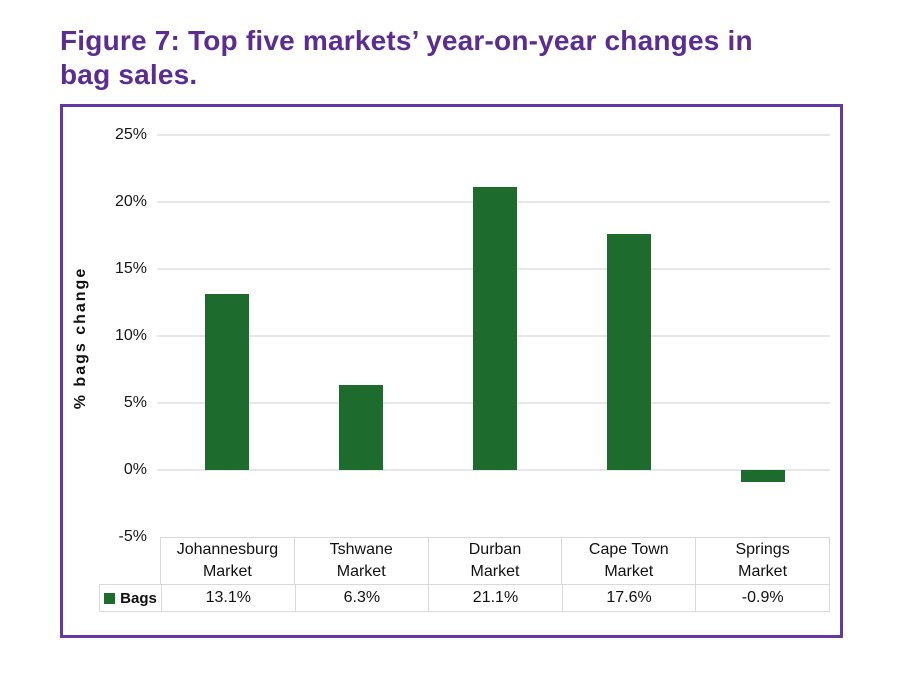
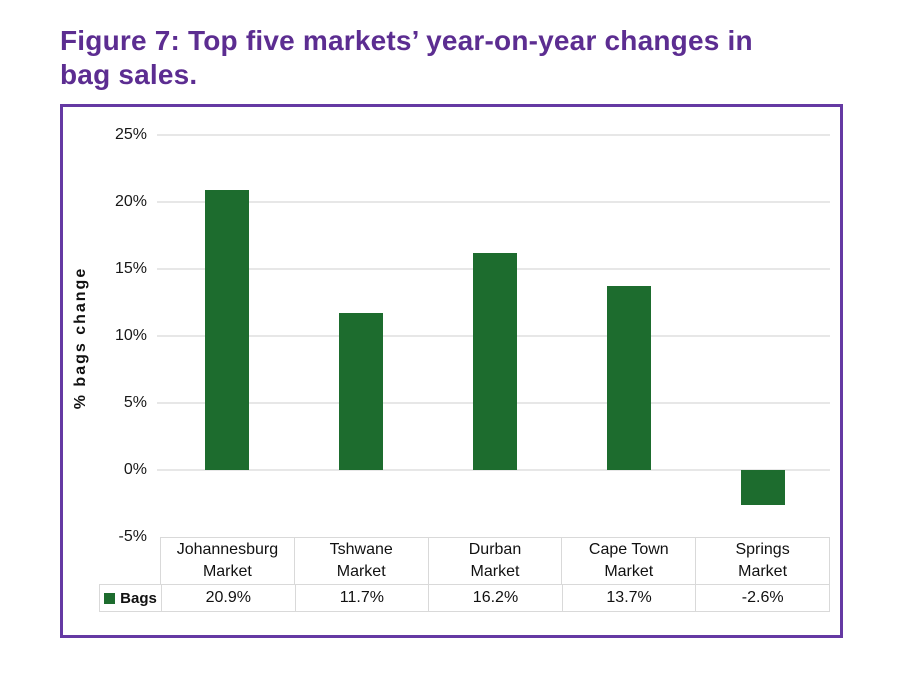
Johannesburg Market: 13.1% -> 20.9%
Tshwane Market: 6.3% -> 11.7%
Durban Market: 21.1% -> 16.2%
Cape Town Market: 17.6% -> 13.7%
Springs Market: -0.9% -> -2.6%
